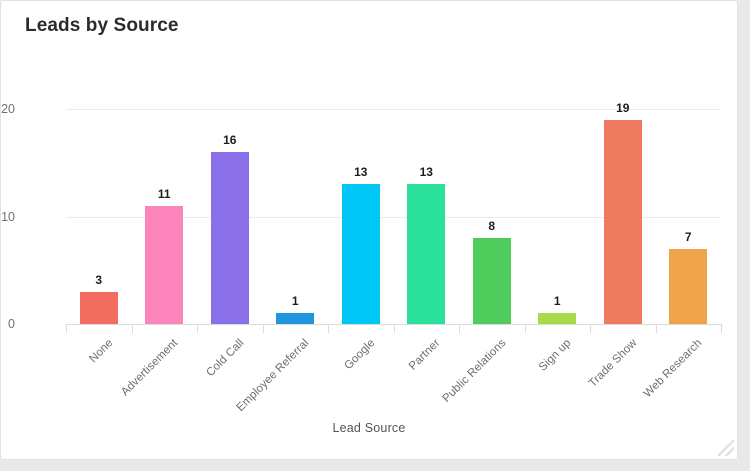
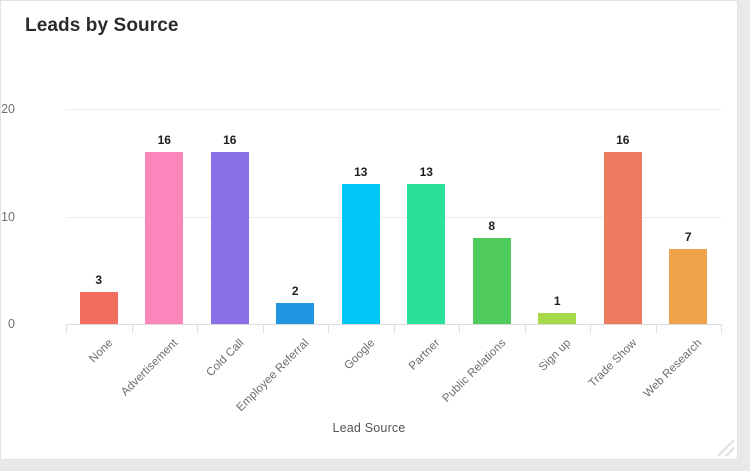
Advertisement: 11 -> 16
Employee Referral: 1 -> 2
Trade Show: 19 -> 16
